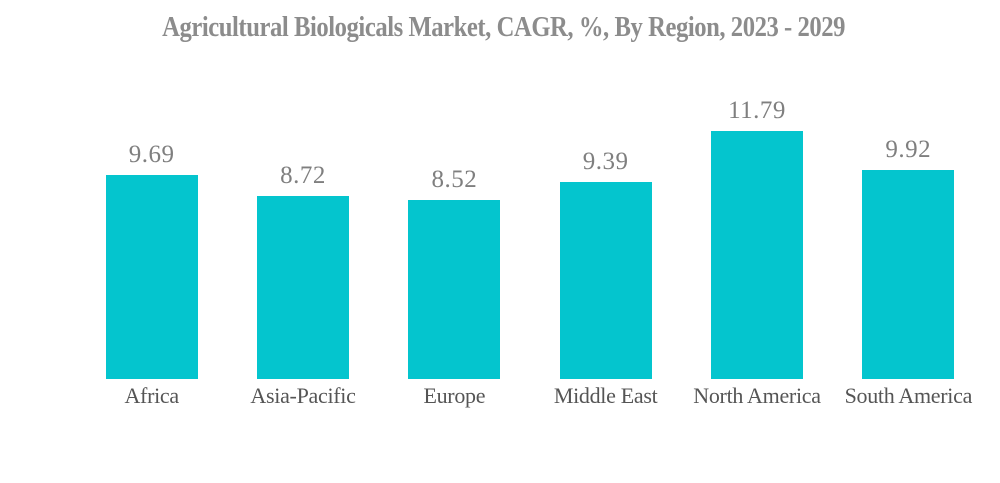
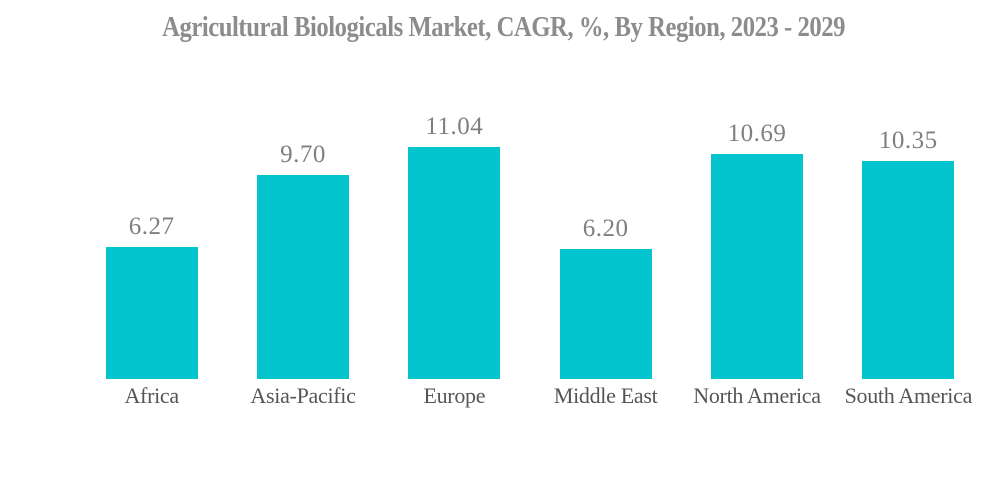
Africa: 9.69 -> 6.27
Asia-Pacific: 8.72 -> 9.70
Europe: 8.52 -> 11.04
Middle East: 9.39 -> 6.20
North America: 11.79 -> 10.69
South America: 9.92 -> 10.35
